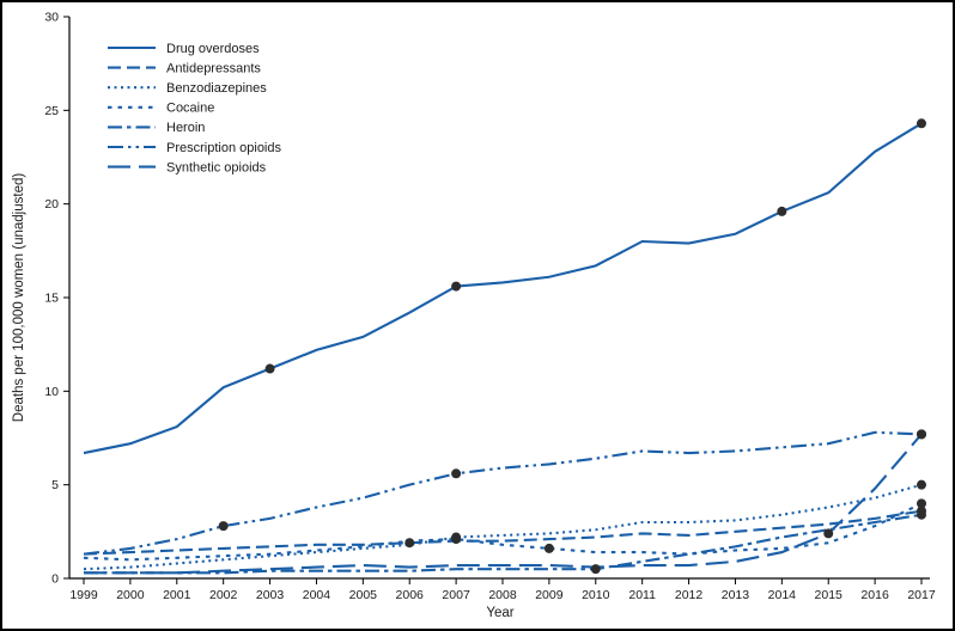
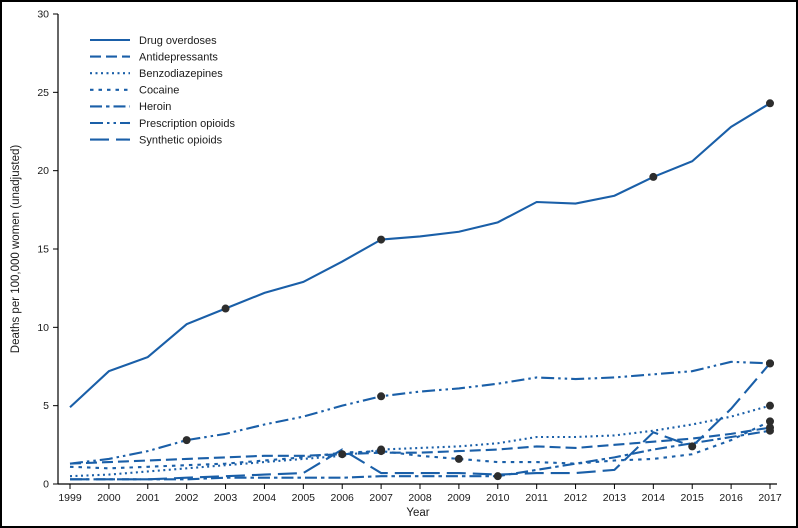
Drug overdoses/1999: 6.7 -> 4.9
Synthetic opioids/2006: 0.6 -> 2.2
Synthetic opioids/2014: 1.4 -> 3.3
